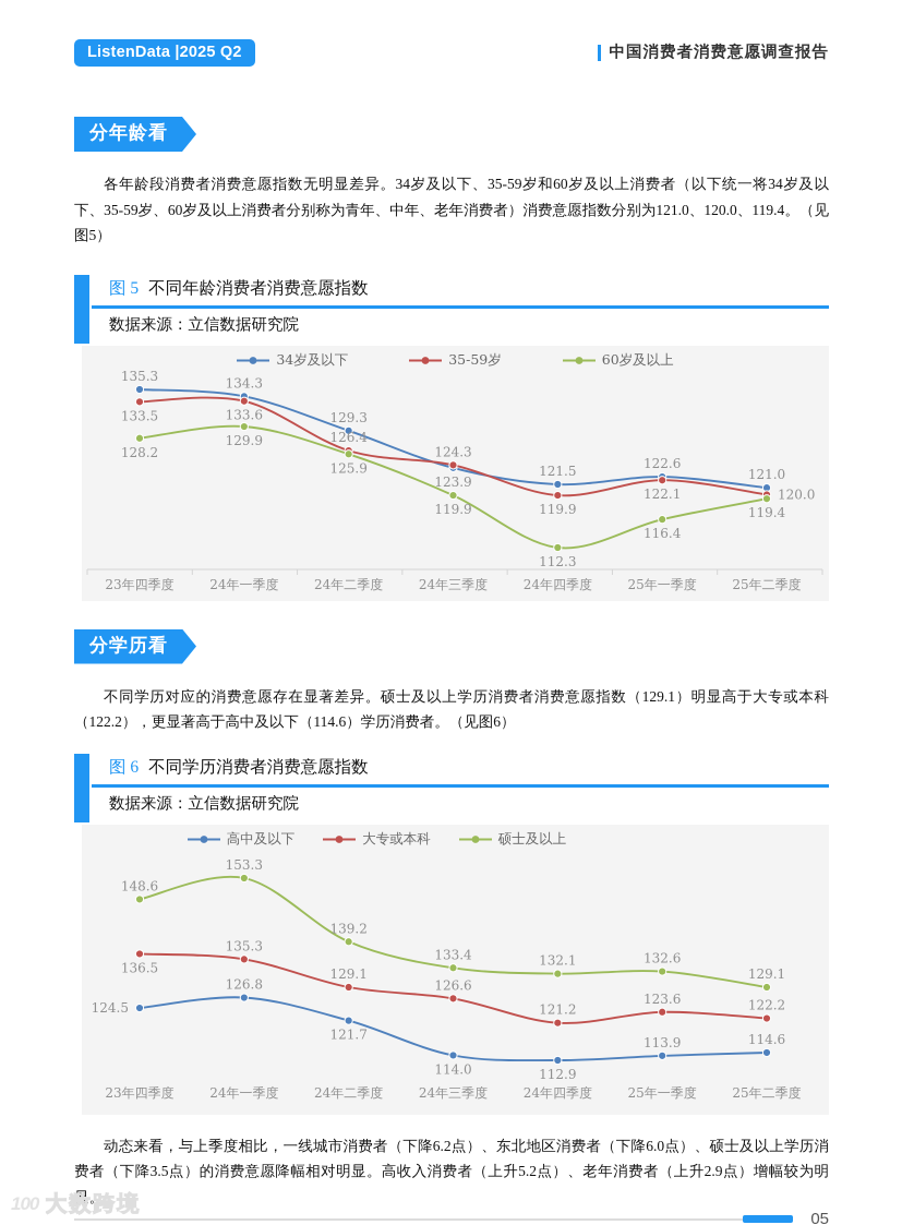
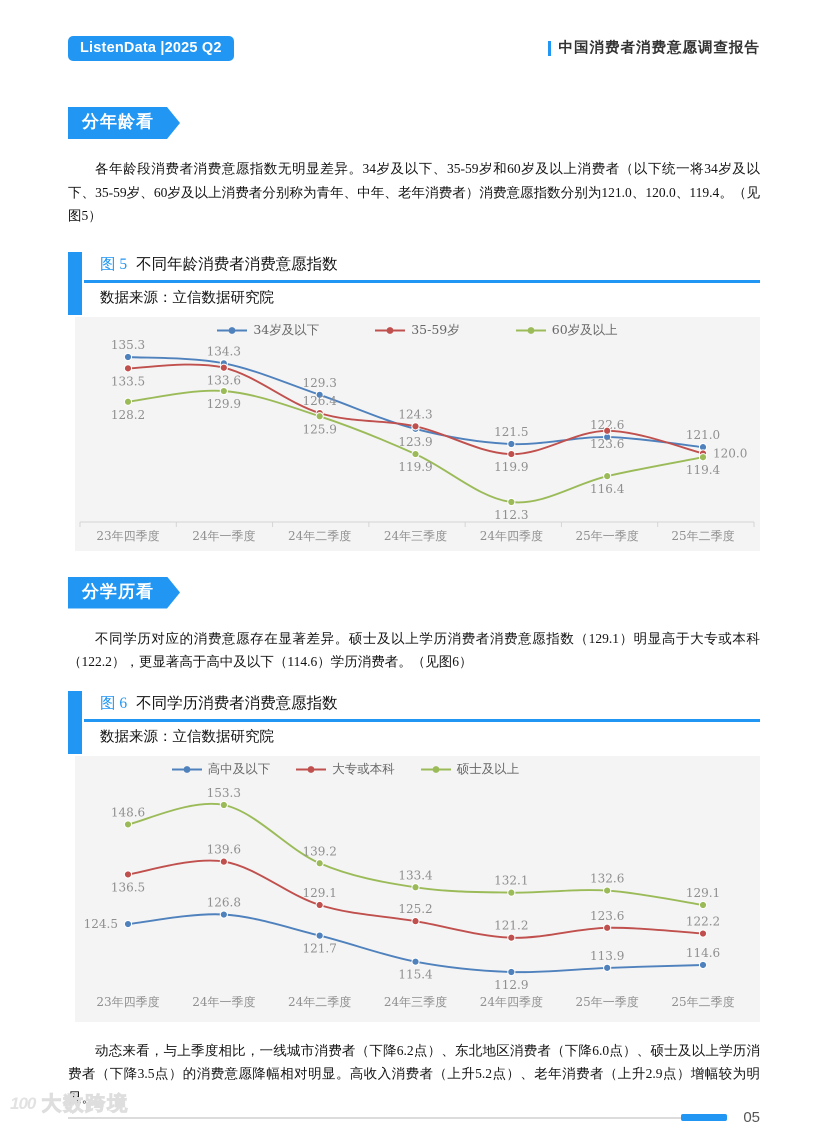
图5 不同年龄消费者消费意愿指数/35-59岁/25年一季度: 122.1 -> 123.6
图6 不同学历消费者消费意愿指数/大专或本科/24年一季度: 135.3 -> 139.6
图6 不同学历消费者消费意愿指数/高中及以下/24年三季度: 114.0 -> 115.4
图6 不同学历消费者消费意愿指数/大专或本科/24年三季度: 126.6 -> 125.2
